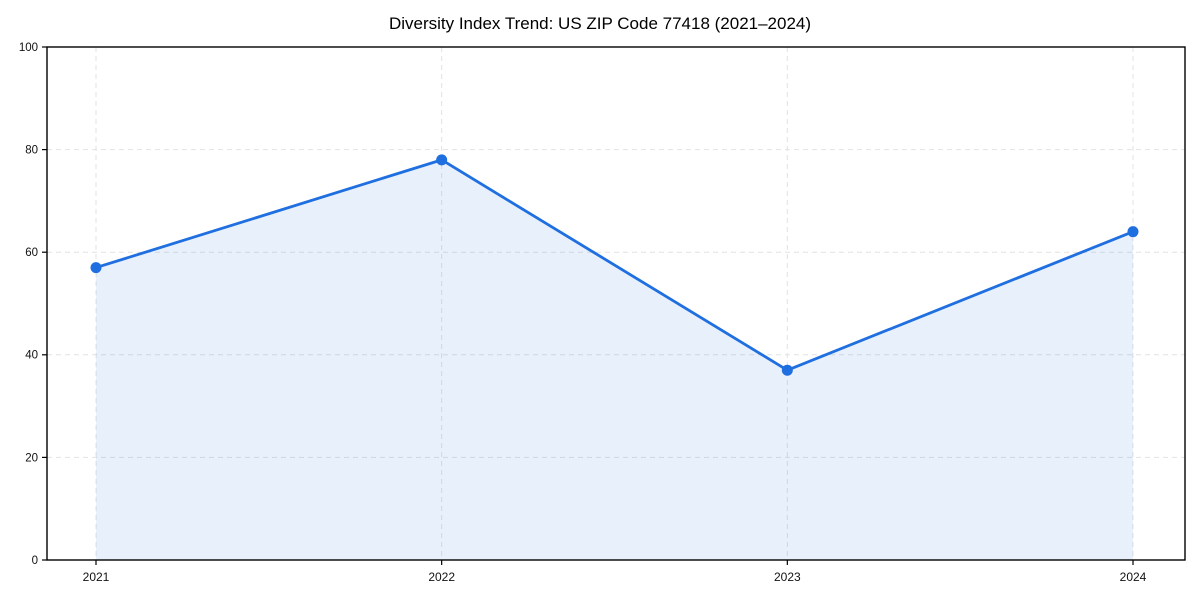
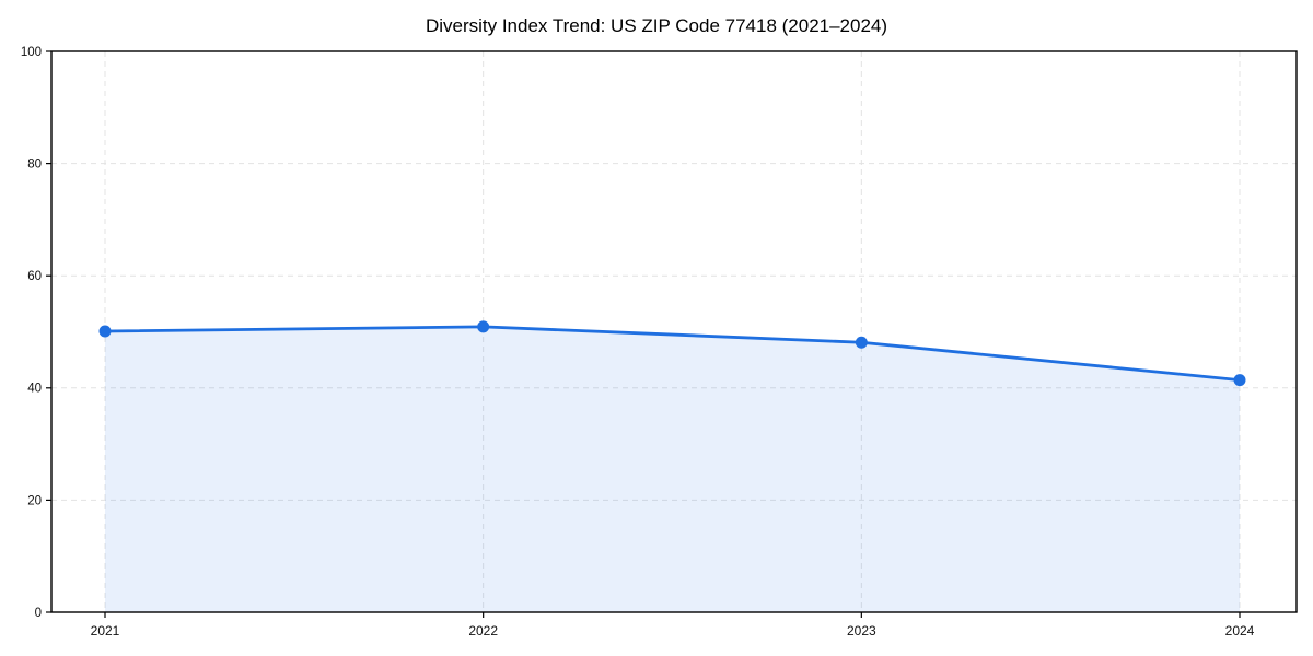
2021: 57 -> 50
2022: 78 -> 51
2023: 37 -> 48
2024: 64 -> 41
